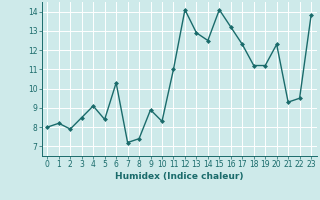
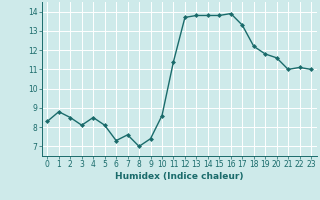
0: 8.0 -> 8.3
1: 8.2 -> 8.8
2: 7.9 -> 8.5
3: 8.5 -> 8.1
4: 9.1 -> 8.5
5: 8.4 -> 8.1
6: 10.3 -> 7.3
7: 7.2 -> 7.6
8: 7.4 -> 7.0
9: 8.9 -> 7.4
10: 8.3 -> 8.6
11: 11.0 -> 11.4
12: 14.1 -> 13.7
13: 12.9 -> 13.8
14: 12.5 -> 13.8
15: 14.1 -> 13.8
16: 13.2 -> 13.9
17: 12.3 -> 13.3
18: 11.2 -> 12.2
19: 11.2 -> 11.8
20: 12.3 -> 11.6
21: 9.3 -> 11.0
22: 9.5 -> 11.1
23: 13.8 -> 11.0
